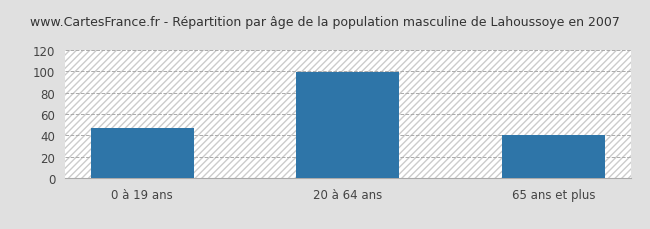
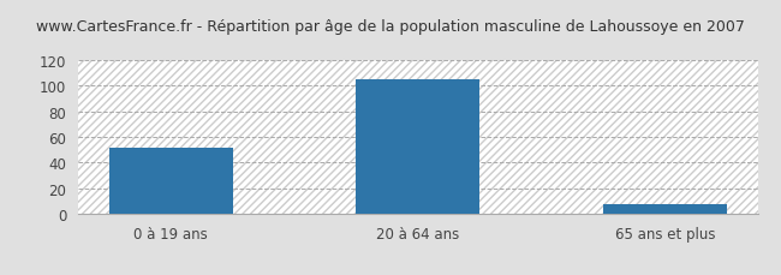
0 à 19 ans: 47 -> 52
20 à 64 ans: 99 -> 105
65 ans et plus: 40 -> 8
